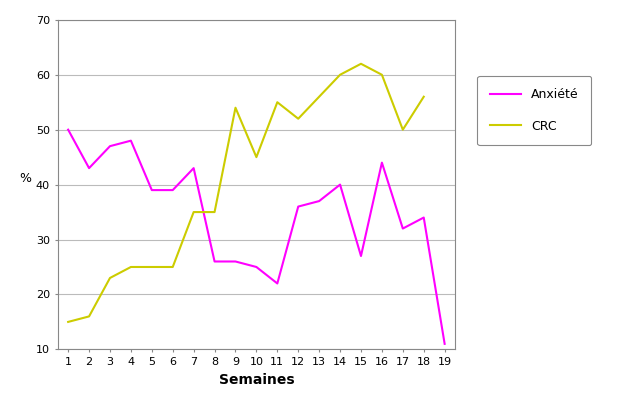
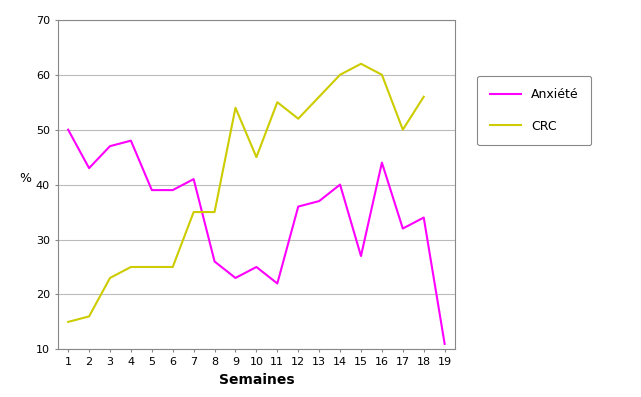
Anxiété/7: 43 -> 41
Anxiété/9: 26 -> 23
